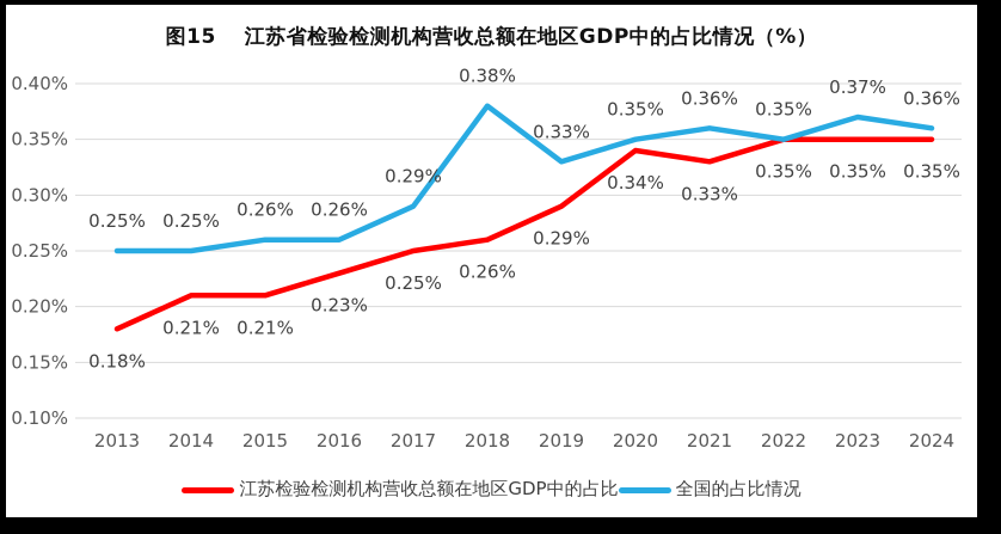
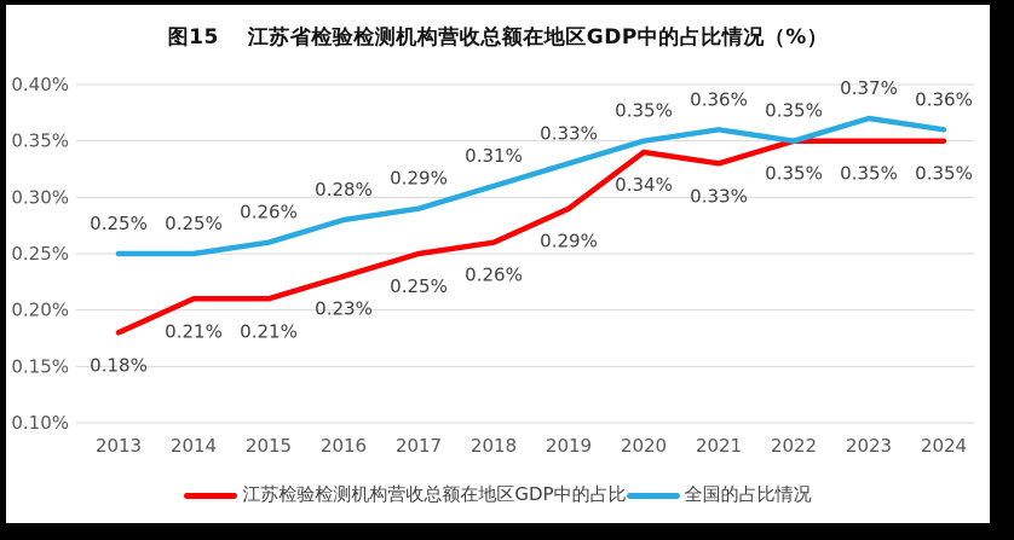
全国的占比情况/2016: 0.26% -> 0.28%
全国的占比情况/2018: 0.38% -> 0.31%
